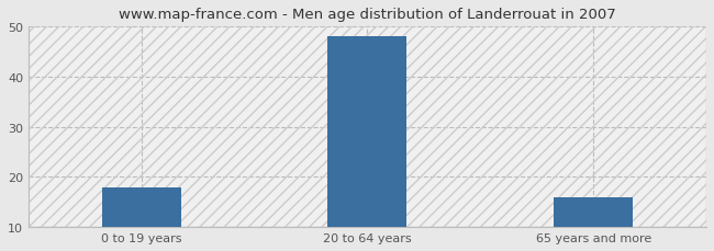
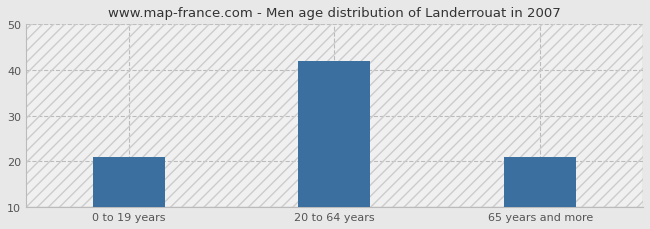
0 to 19 years: 18 -> 21
20 to 64 years: 48 -> 42
65 years and more: 16 -> 21
